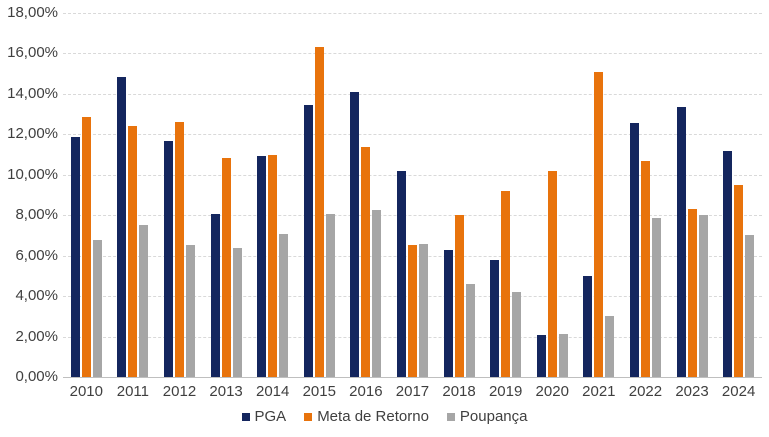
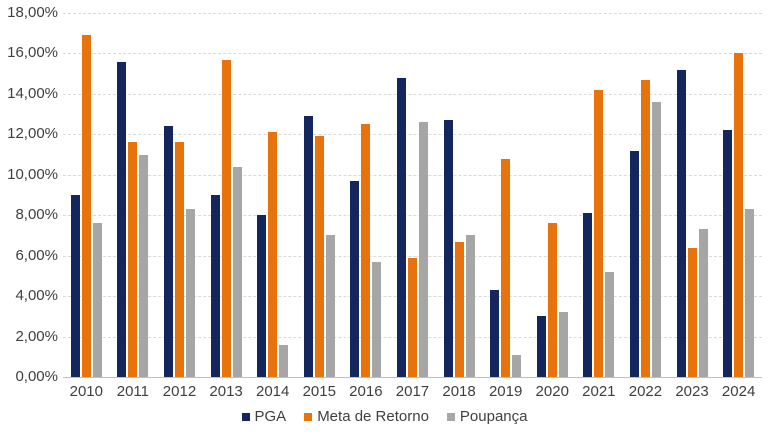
PGA/2010: 11,8% -> 9,0%
Meta de Retorno/2010: 12,8% -> 16,9%
Poupança/2010: 6,8% -> 7,6%
PGA/2011: 14,8% -> 15,6%
Meta de Retorno/2011: 12,4% -> 11,6%
Poupança/2011: 7,5% -> 11,0%
PGA/2012: 11,7% -> 12,4%
Meta de Retorno/2012: 12,6% -> 11,6%
Poupança/2012: 6,5% -> 8,3%
PGA/2013: 8,1% -> 9,0%
Meta de Retorno/2013: 10,8% -> 15,7%
Poupança/2013: 6,4% -> 10,4%
PGA/2014: 10,9% -> 8,0%
Meta de Retorno/2014: 11,0% -> 12,1%
Poupança/2014: 7,0% -> 1,6%
PGA/2015: 13,4% -> 12,9%
Meta de Retorno/2015: 16,3% -> 11,9%
Poupança/2015: 8,1% -> 7,0%
PGA/2016: 14,1% -> 9,7%
Meta de Retorno/2016: 11,3% -> 12,5%
Poupança/2016: 8,2% -> 5,7%
PGA/2017: 10,2% -> 14,8%
Meta de Retorno/2017: 6,5% -> 5,9%
Poupança/2017: 6,6% -> 12,6%
PGA/2018: 6,3% -> 12,7%
Meta de Retorno/2018: 8,0% -> 6,7%
Poupança/2018: 4,6% -> 7,0%
PGA/2019: 5,8% -> 4,3%
Meta de Retorno/2019: 9,2% -> 10,8%
Poupança/2019: 4,2% -> 1,1%
PGA/2020: 2,1% -> 3,0%
Meta de Retorno/2020: 10,2% -> 7,6%
Poupança/2020: 2,1% -> 3,2%
PGA/2021: 5,0% -> 8,1%
Meta de Retorno/2021: 15,1% -> 14,2%
Poupança/2021: 3,0% -> 5,2%
PGA/2022: 12,6% -> 11,2%
Meta de Retorno/2022: 10,7% -> 14,7%
Poupança/2022: 7,8% -> 13,6%
PGA/2023: 13,3% -> 15,2%
Meta de Retorno/2023: 8,3% -> 6,4%
Poupança/2023: 8,0% -> 7,3%
PGA/2024: 11,2% -> 12,2%
Meta de Retorno/2024: 9,5% -> 16,0%
Poupança/2024: 7,0% -> 8,3%
